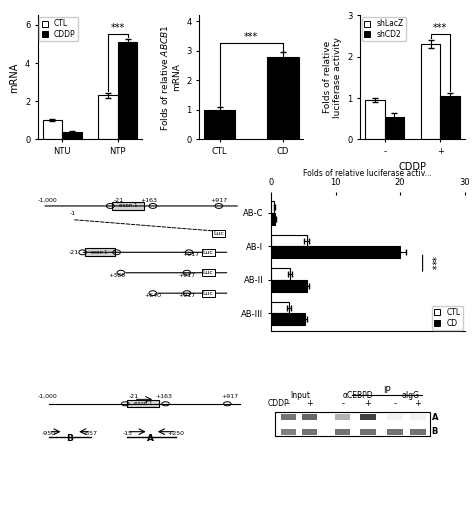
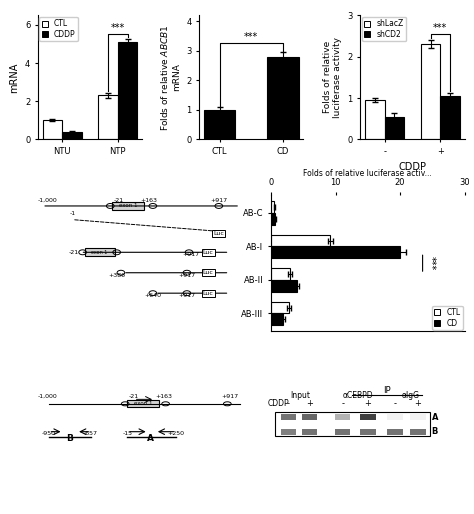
CTL/AB-I: 5.5 -> 9.2
CD/AB-II: 5.5 -> 4.0
CD/AB-III: 5.2 -> 1.8
